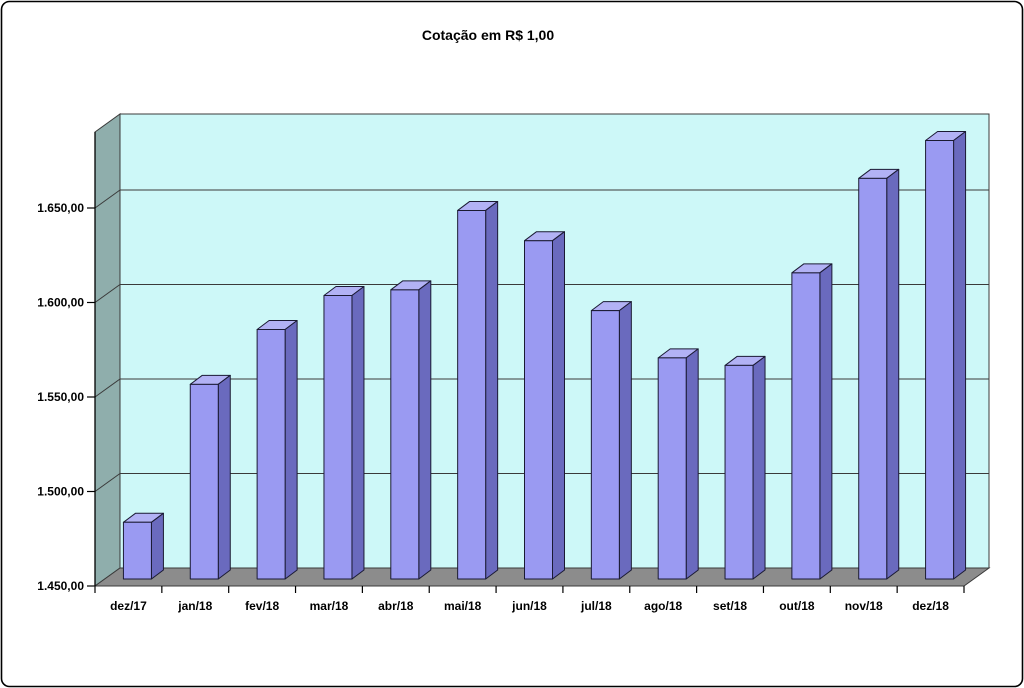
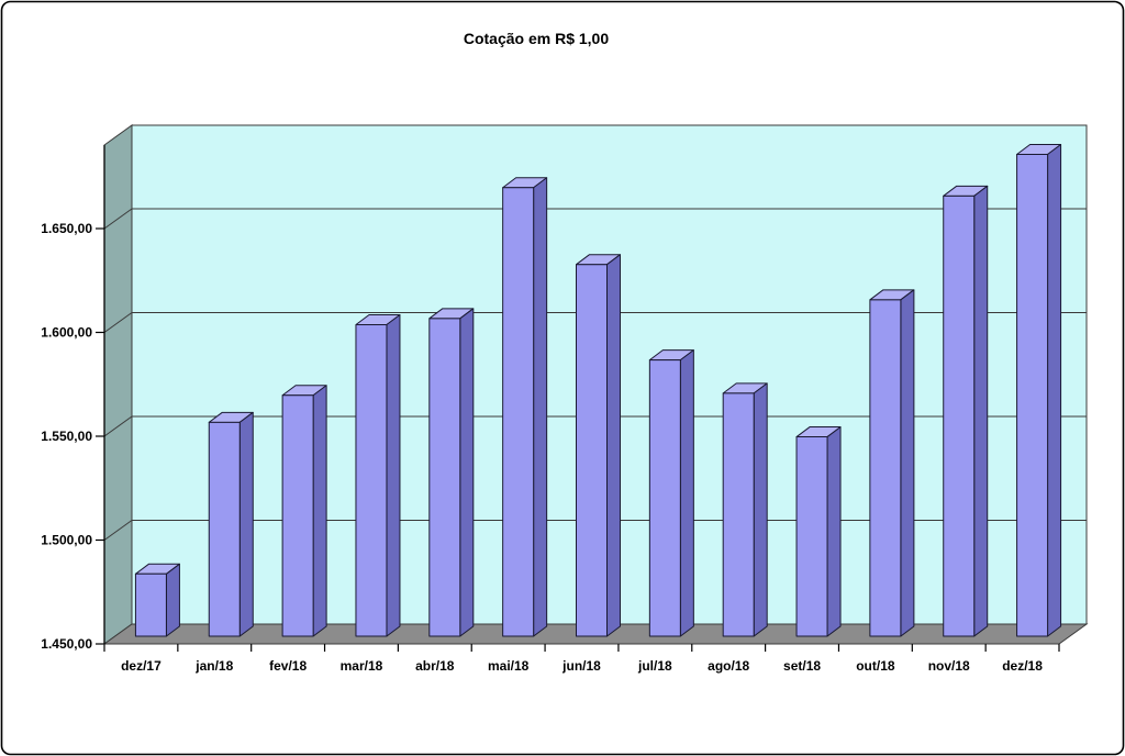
fev/18: 1582 -> 1566
mai/18: 1645 -> 1666
jul/18: 1592 -> 1583
set/18: 1563 -> 1546
